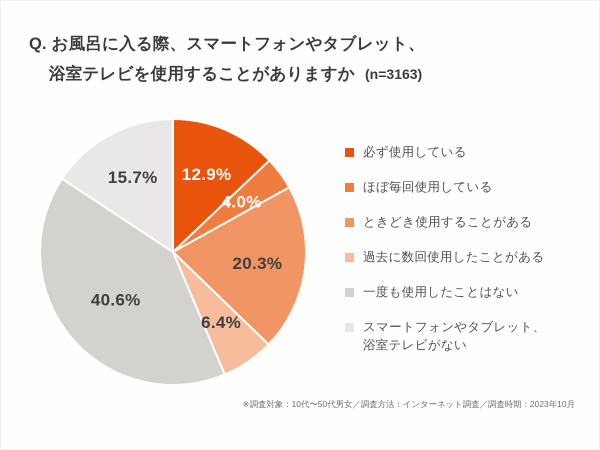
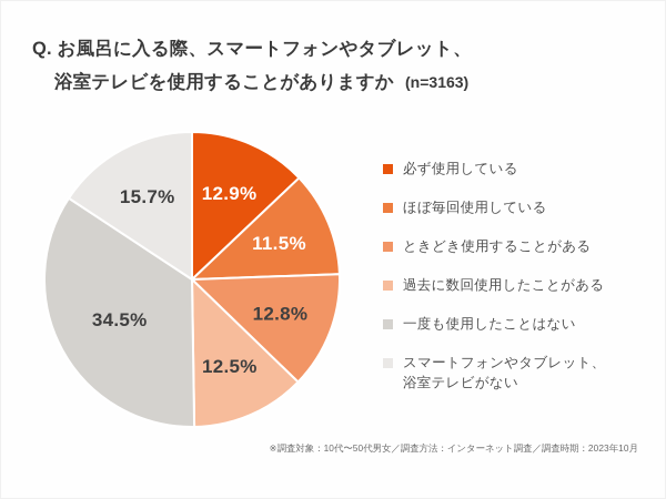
ほぼ毎回使用している: 4.0% -> 11.5%
ときどき使用することがある: 20.3% -> 12.8%
過去に数回使用したことがある: 6.4% -> 12.5%
一度も使用したことはない: 40.6% -> 34.5%
